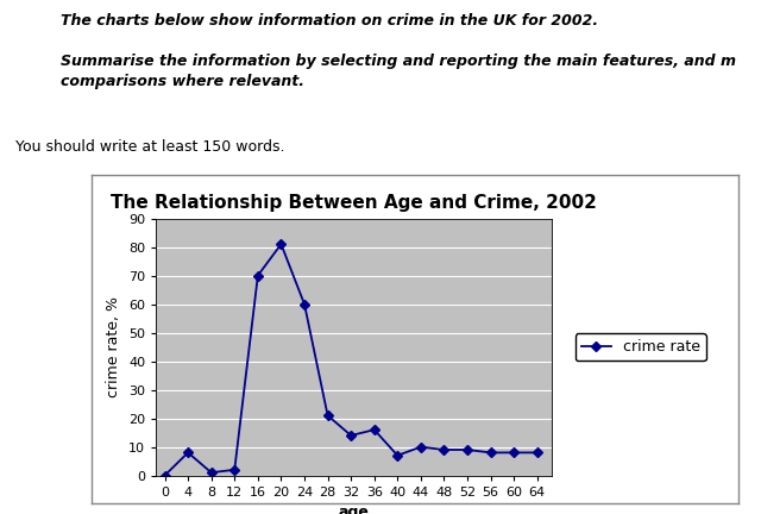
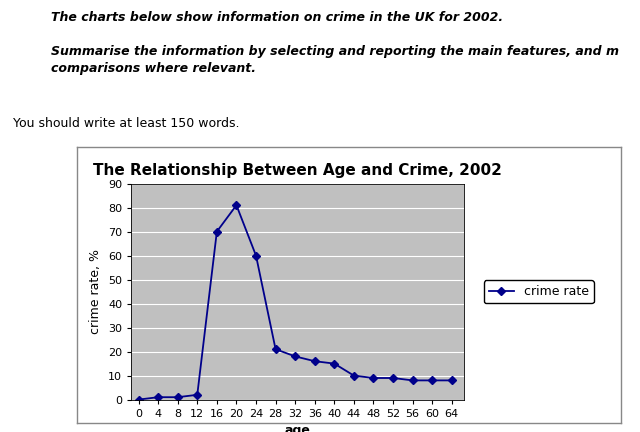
4: 8 -> 1
32: 14 -> 18
40: 7 -> 15
